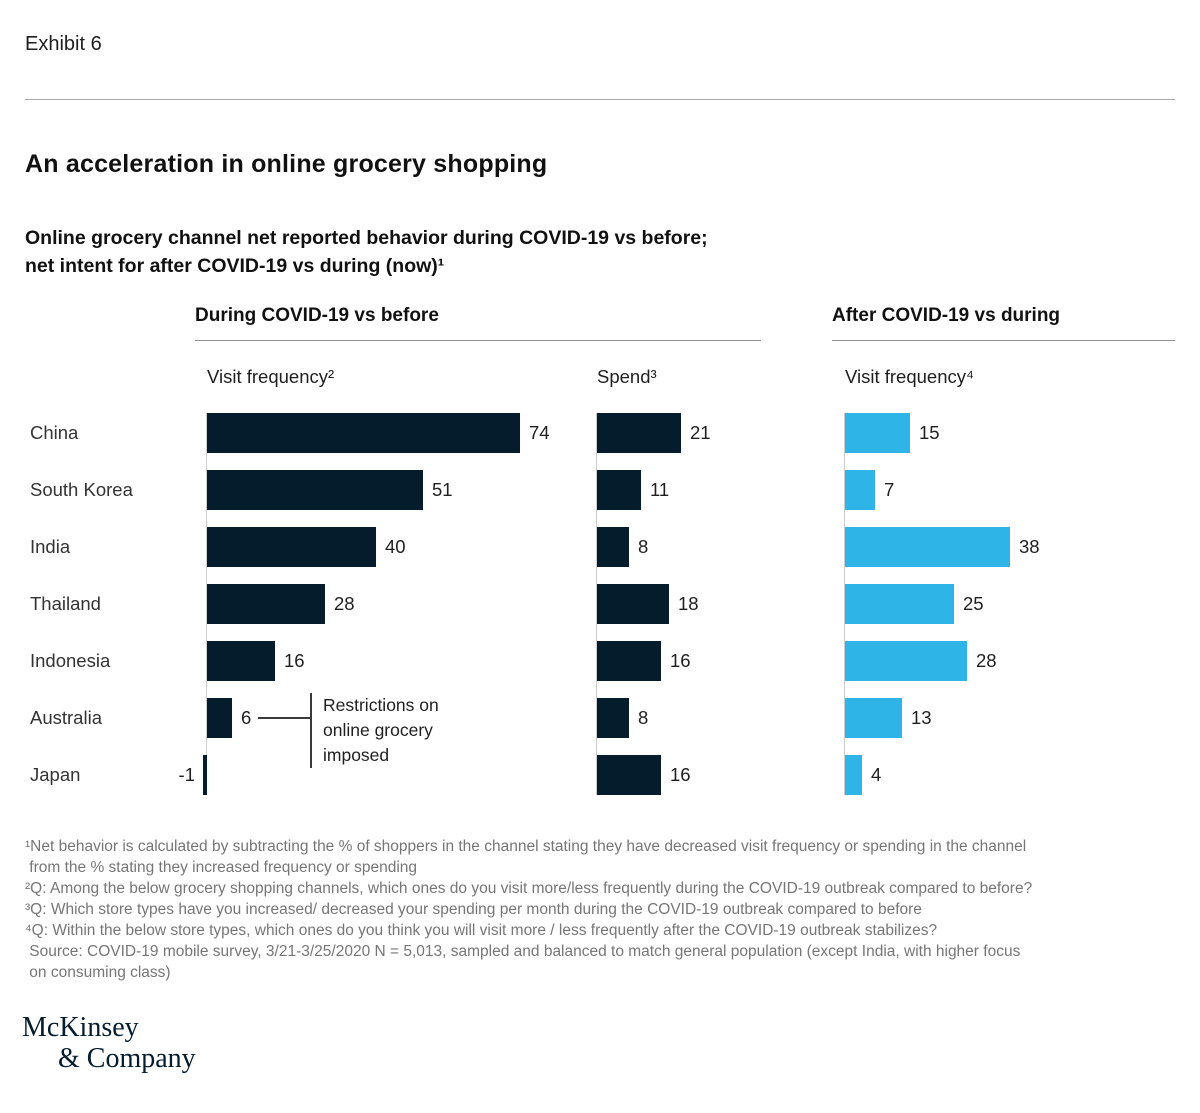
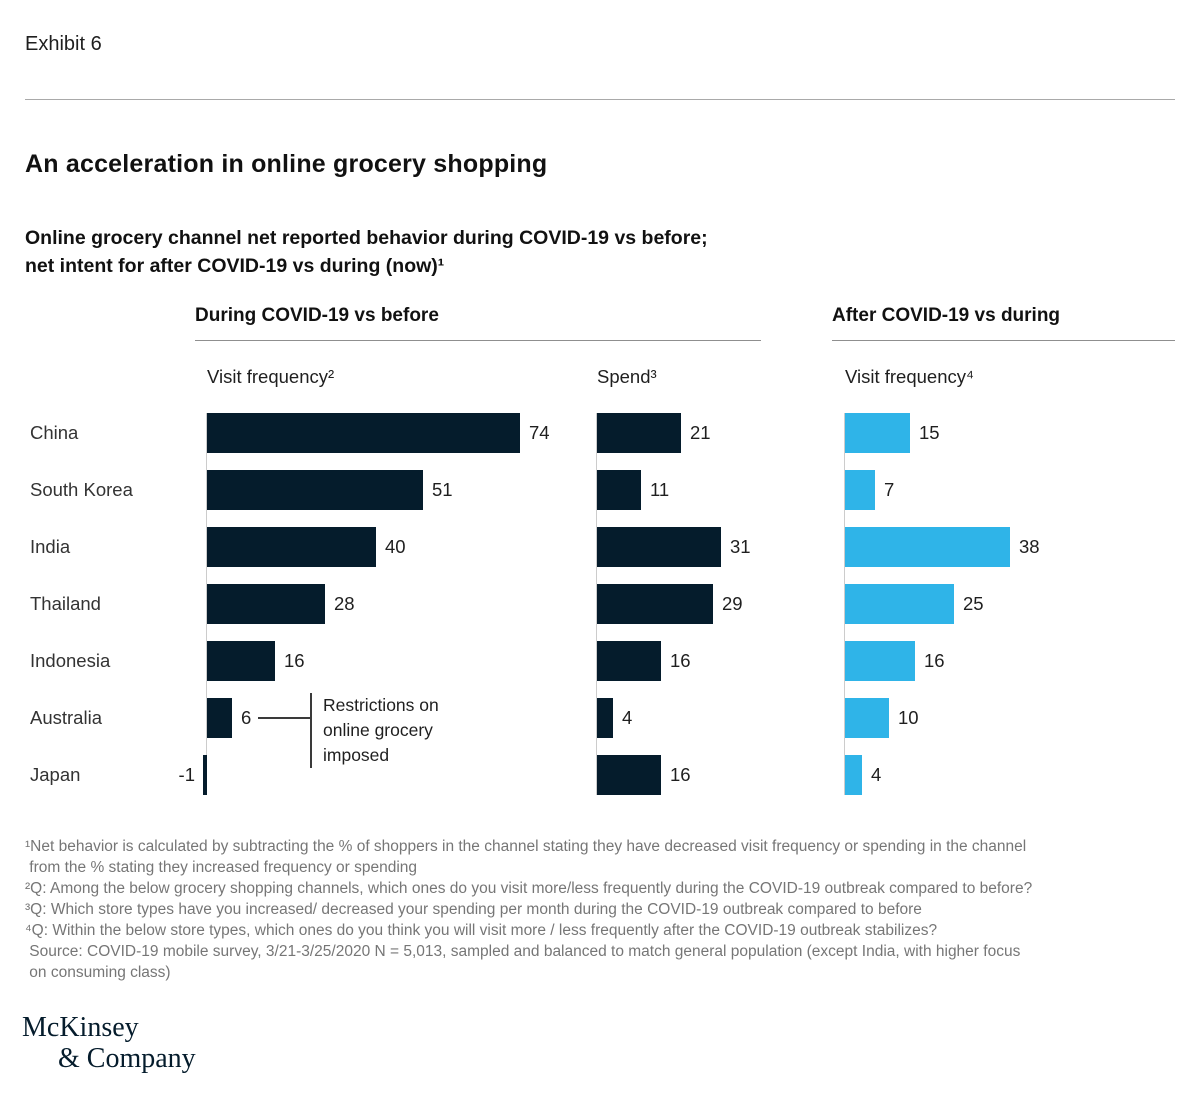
Spend³/India: 8 -> 31
Spend³/Thailand: 18 -> 29
Visit frequency⁴/Indonesia: 28 -> 16
Spend³/Australia: 8 -> 4
Visit frequency⁴/Australia: 13 -> 10
